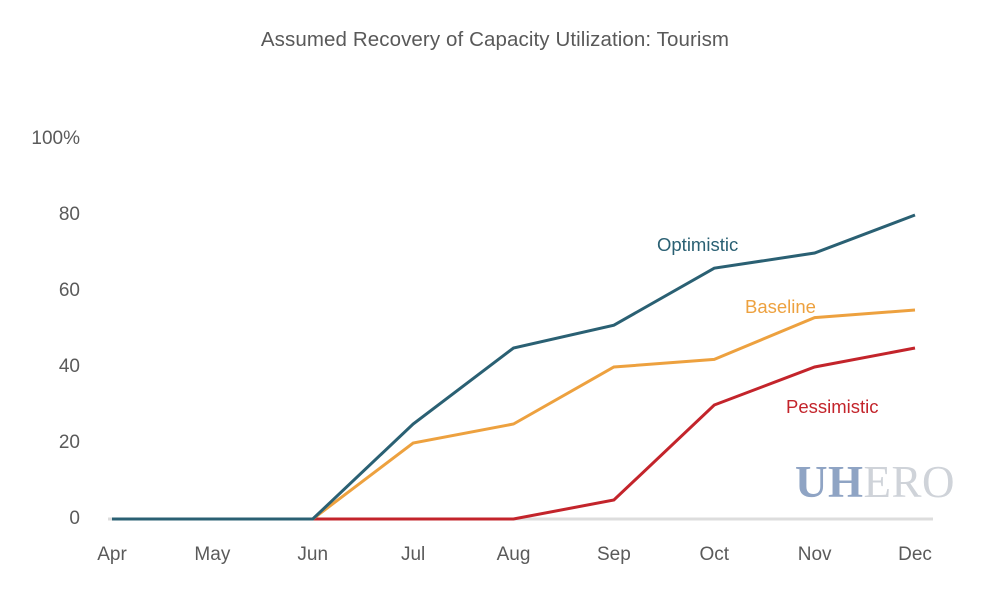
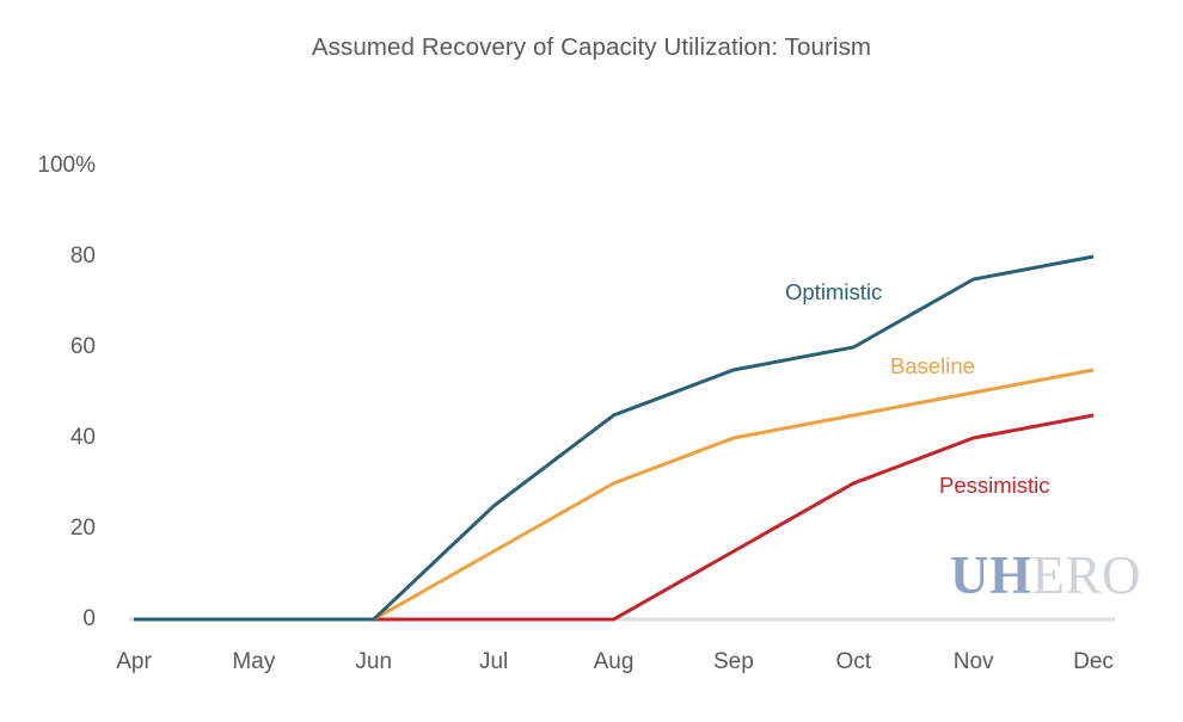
Baseline/Jul: 20% -> 15%
Baseline/Aug: 25% -> 30%
Optimistic/Sep: 51% -> 55%
Pessimistic/Sep: 5% -> 15%
Optimistic/Oct: 66% -> 60%
Baseline/Oct: 42% -> 45%
Optimistic/Nov: 70% -> 75%
Baseline/Nov: 53% -> 50%
